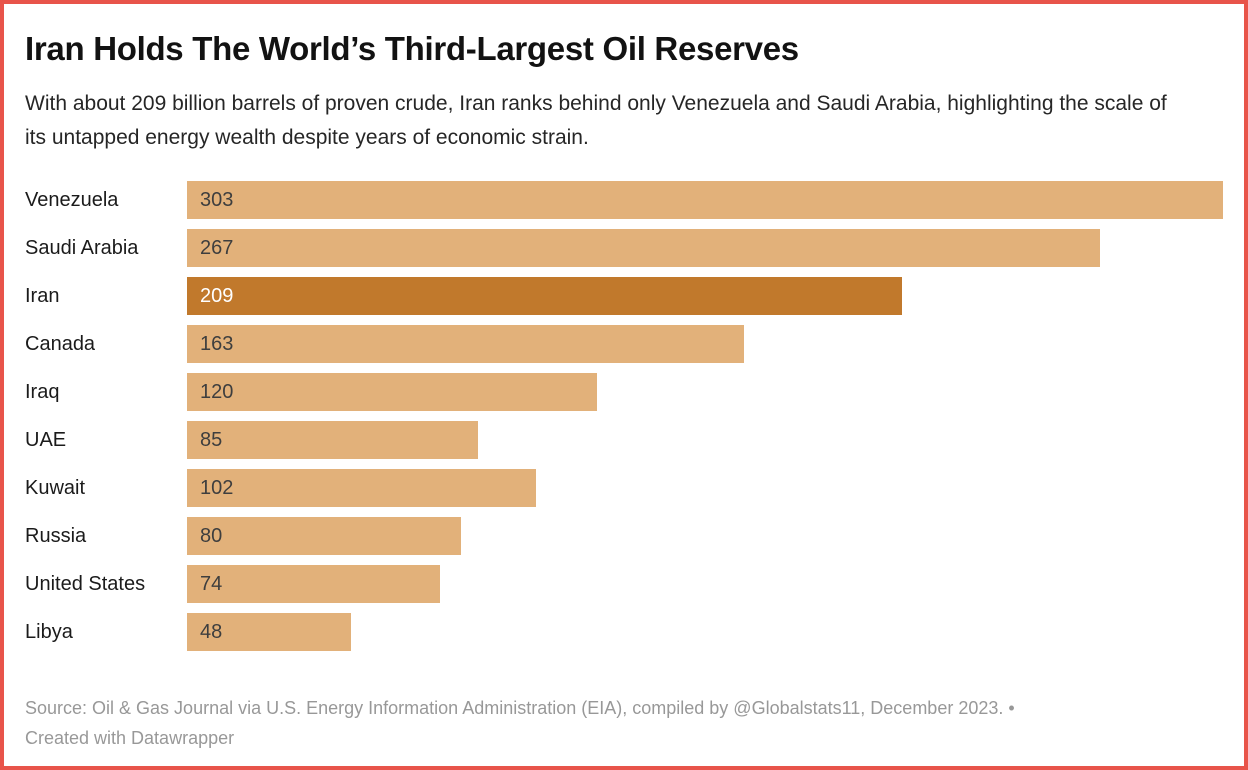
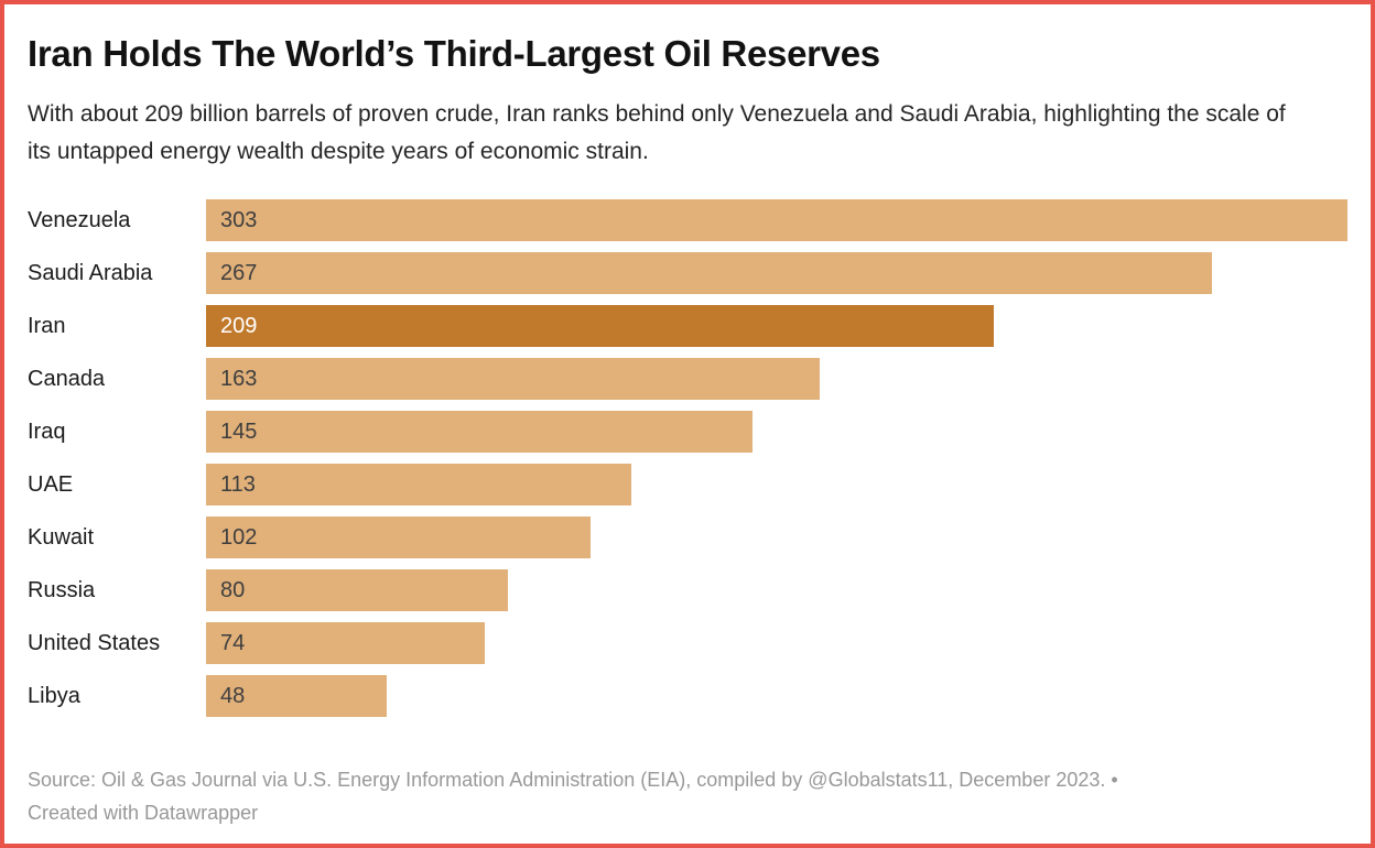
Iraq: 120 -> 145
UAE: 85 -> 113
